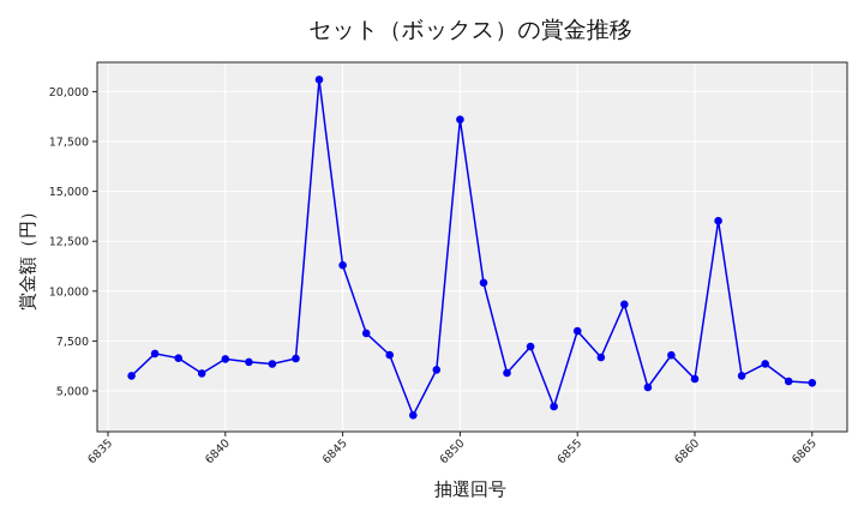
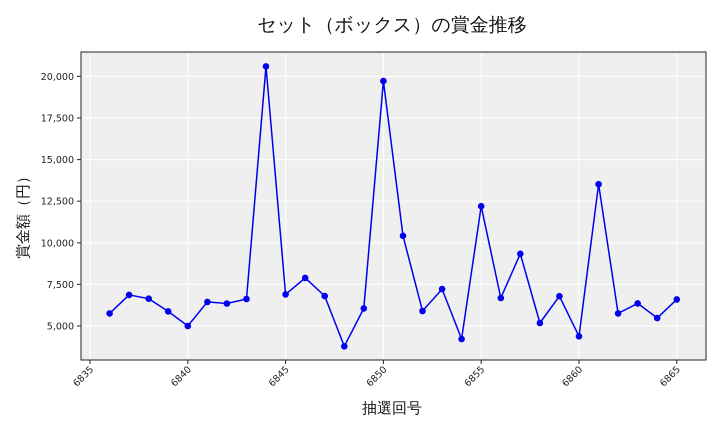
6840: 6600 -> 5000
6845: 11300 -> 6900
6850: 18600 -> 19700
6855: 8000 -> 12200
6860: 5600 -> 4400
6865: 5400 -> 6600
